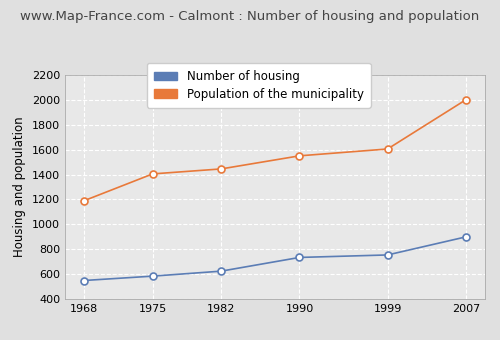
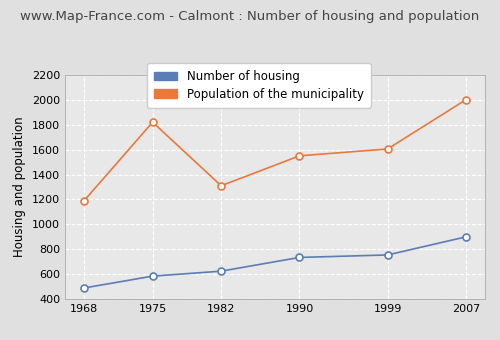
Number of housing/1968: 550 -> 490
Population of the municipality/1975: 1400 -> 1820
Population of the municipality/1982: 1440 -> 1310
